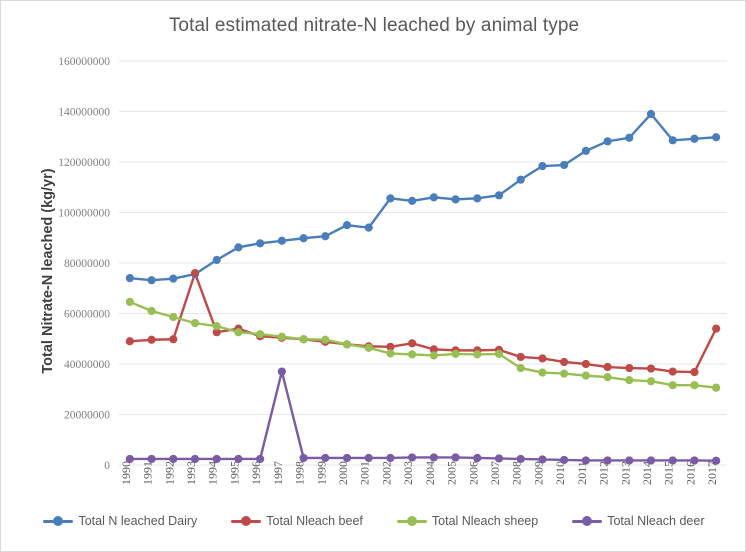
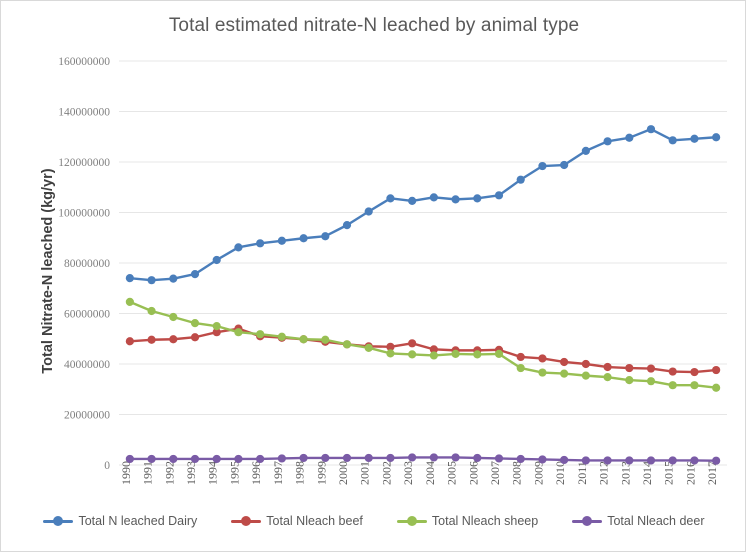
Total Nleach beef/1993: 76000000 -> 51000000
Total Nleach deer/1997: 37000000 -> 3000000
Total N leached Dairy/2001: 94000000 -> 100000000
Total N leached Dairy/2014: 139000000 -> 133000000
Total Nleach beef/2017: 54000000 -> 38000000
